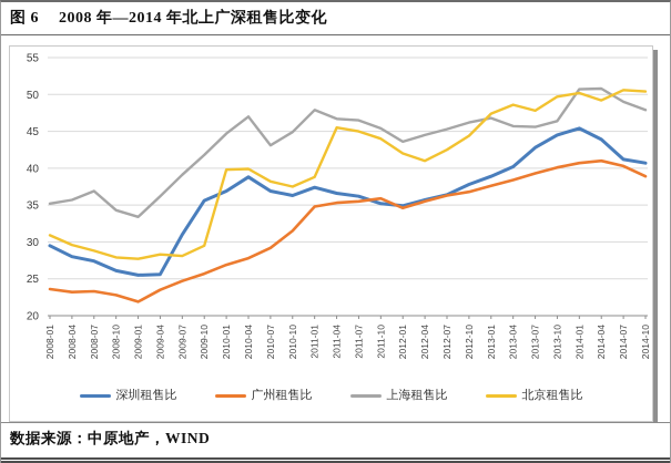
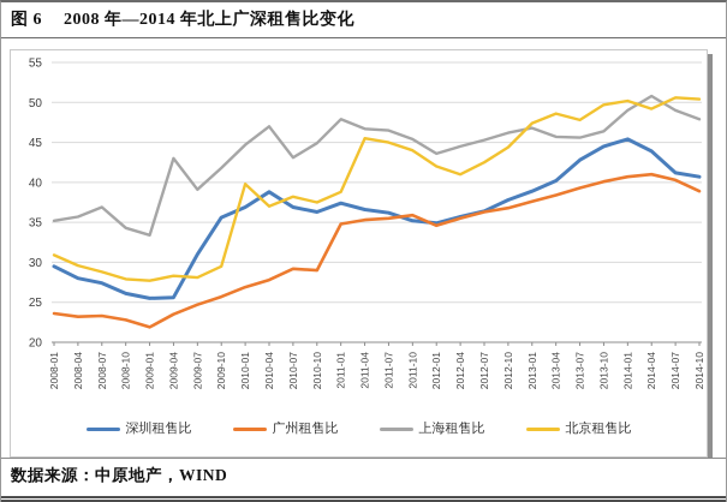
上海租售比/2009-04: 36 -> 43
北京租售比/2010-04: 40 -> 37
广州租售比/2010-10: 32 -> 29
上海租售比/2014-01: 51 -> 49
